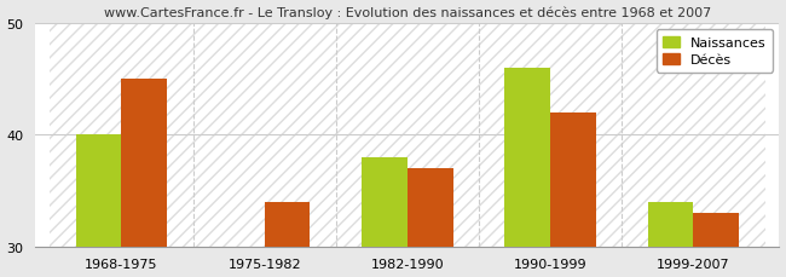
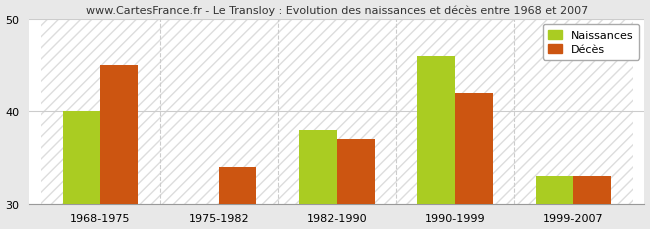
Naissances/1999-2007: 34 -> 33
